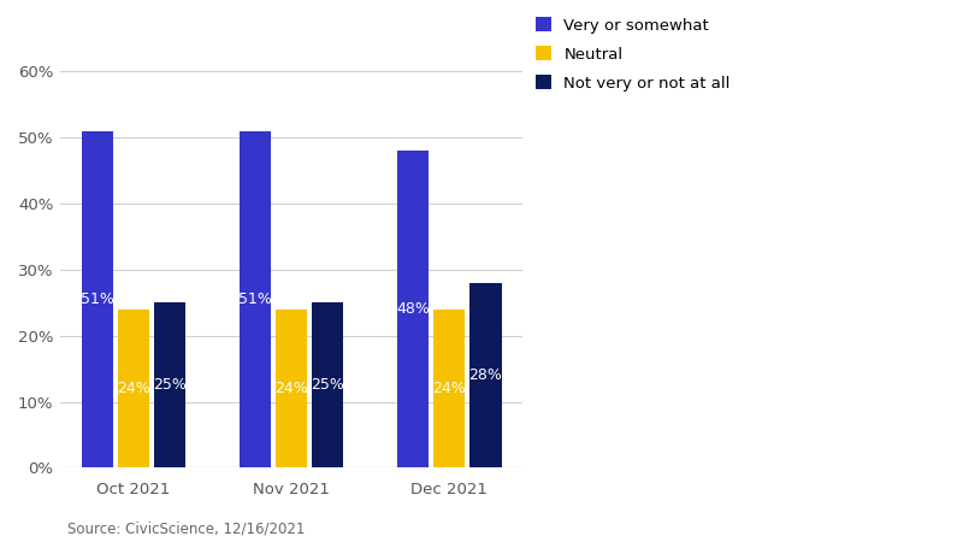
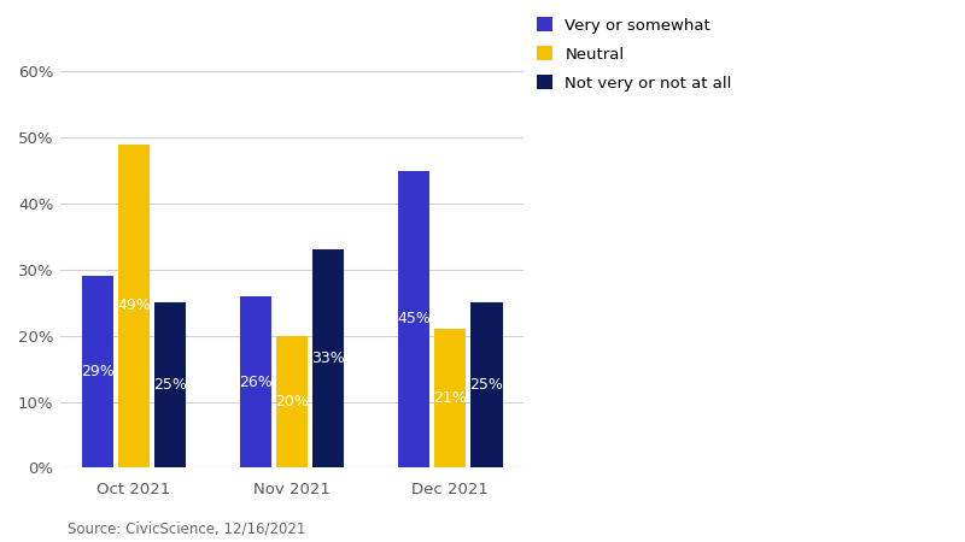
Very or somewhat/Oct 2021: 51% -> 29%
Neutral/Oct 2021: 24% -> 49%
Very or somewhat/Nov 2021: 51% -> 26%
Neutral/Nov 2021: 24% -> 20%
Not very or not at all/Nov 2021: 25% -> 33%
Very or somewhat/Dec 2021: 48% -> 45%
Neutral/Dec 2021: 24% -> 21%
Not very or not at all/Dec 2021: 28% -> 25%
